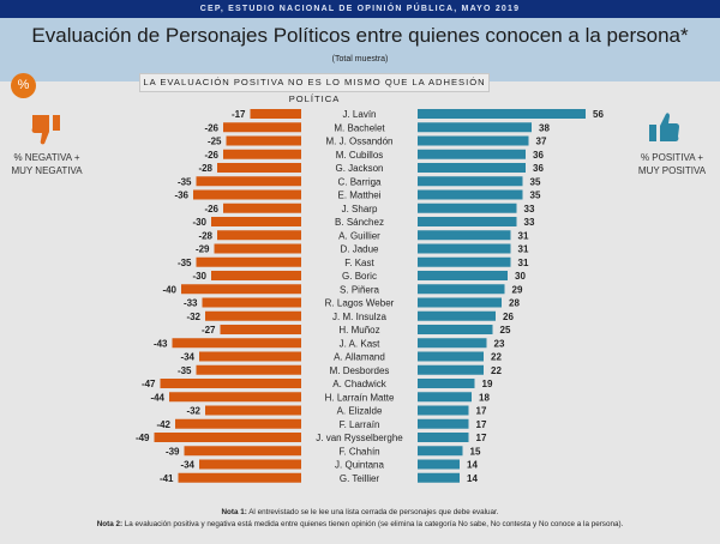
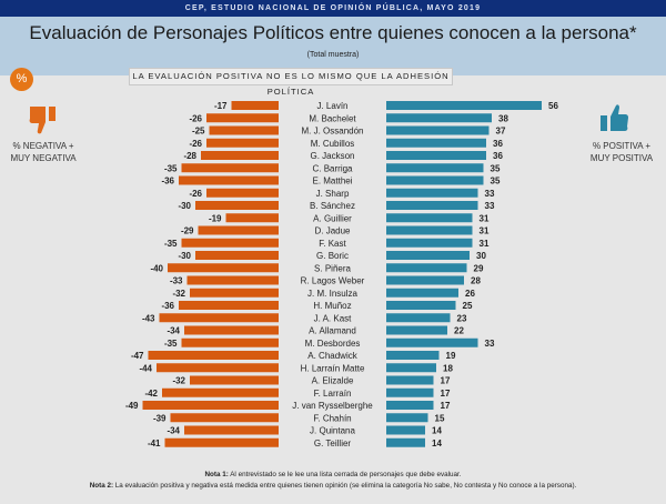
% NEGATIVA + MUY NEGATIVA/A. Guillier: -28 -> -19
% NEGATIVA + MUY NEGATIVA/H. Muñoz: -27 -> -36
% POSITIVA + MUY POSITIVA/M. Desbordes: 22 -> 33
